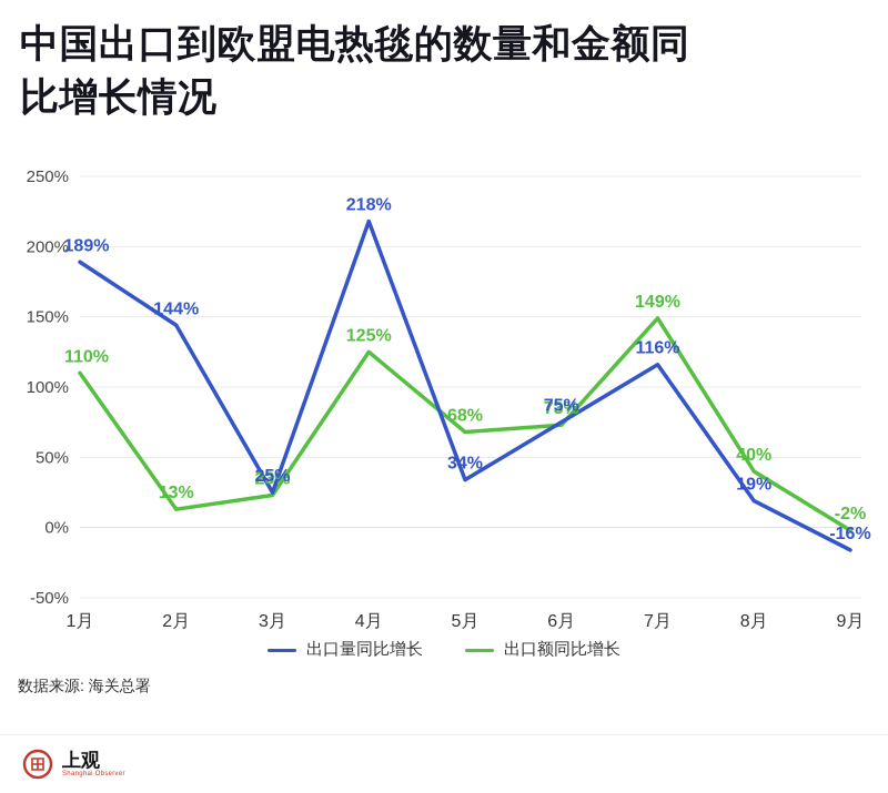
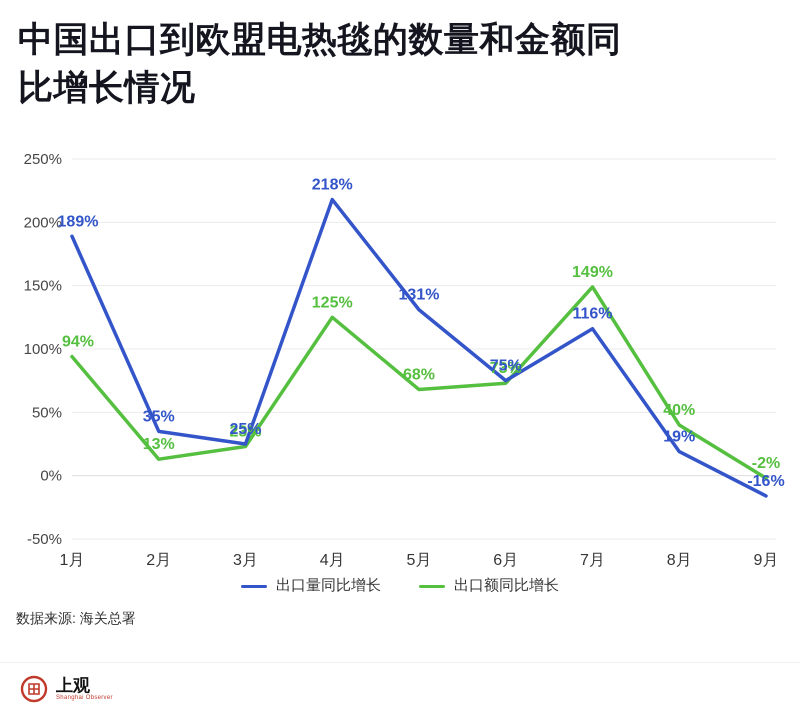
出口额同比增长/1月: 110% -> 94%
出口量同比增长/2月: 144% -> 35%
出口量同比增长/5月: 34% -> 131%
